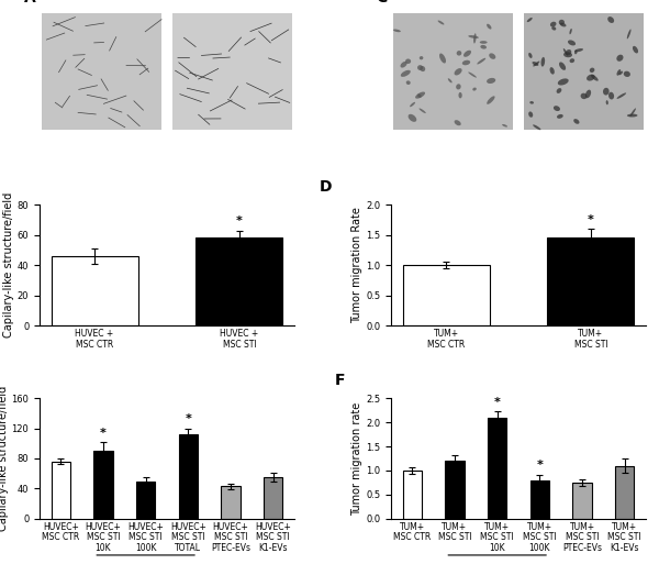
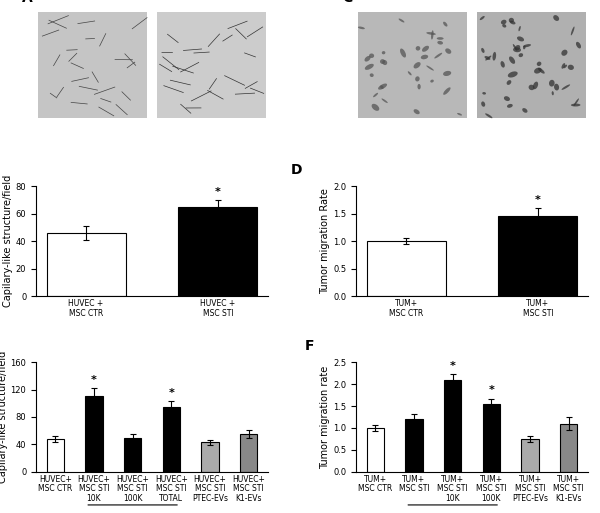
HUVEC + MSC STI: 58 -> 65
HUVEC+ MSC CTR: 76 -> 48
HUVEC+ MSC STI 10K: 90 -> 110
HUVEC+ MSC STI TOTAL: 112 -> 95
TUM+ MSC STI 100K: 0.80 -> 1.55
